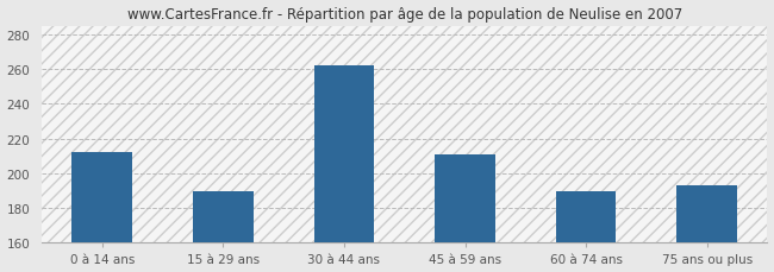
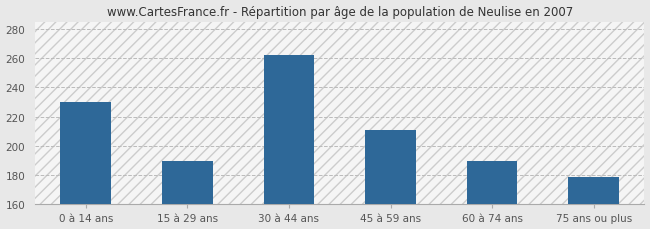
0 à 14 ans: 212 -> 230
75 ans ou plus: 193 -> 179
